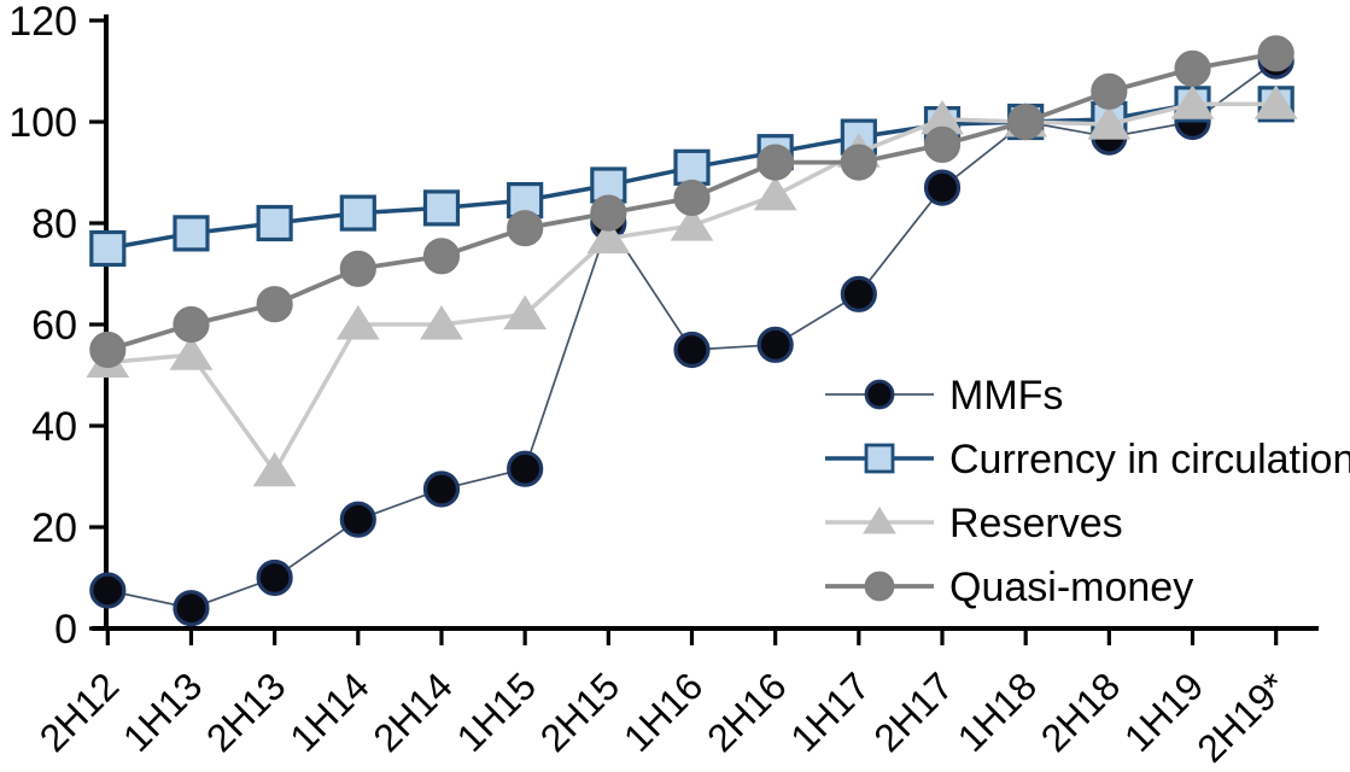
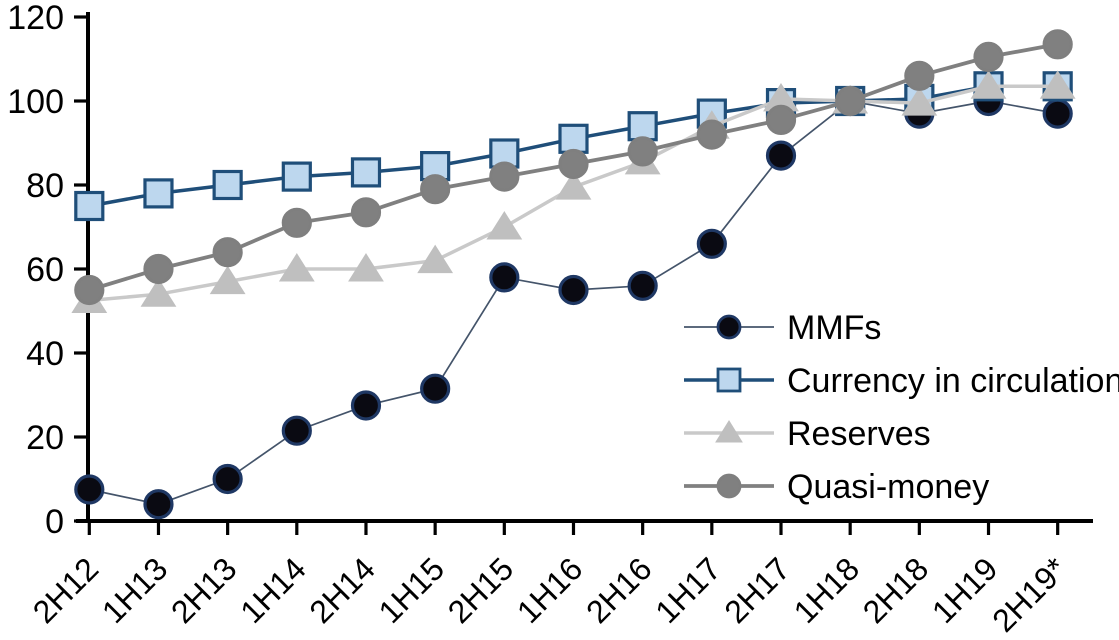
Reserves/2H13: 31 -> 57
MMFs/2H15: 80 -> 58
Reserves/2H15: 77 -> 70
Quasi-money/2H16: 92 -> 88
MMFs/2H19*: 112 -> 97
